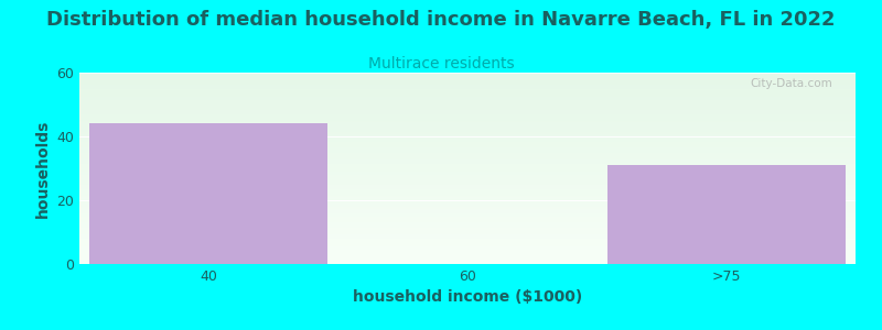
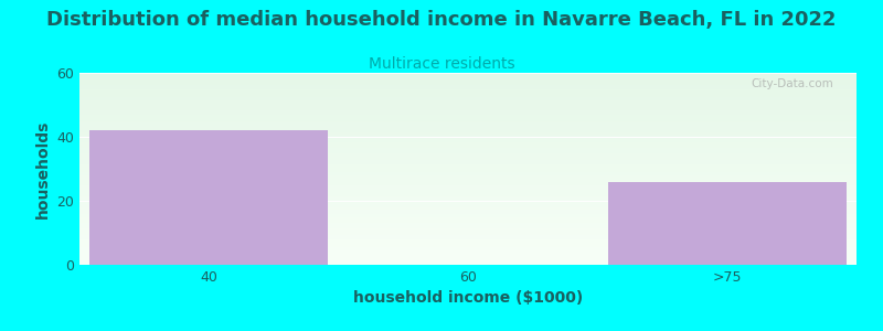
40: 44 -> 42
>75: 31 -> 26
